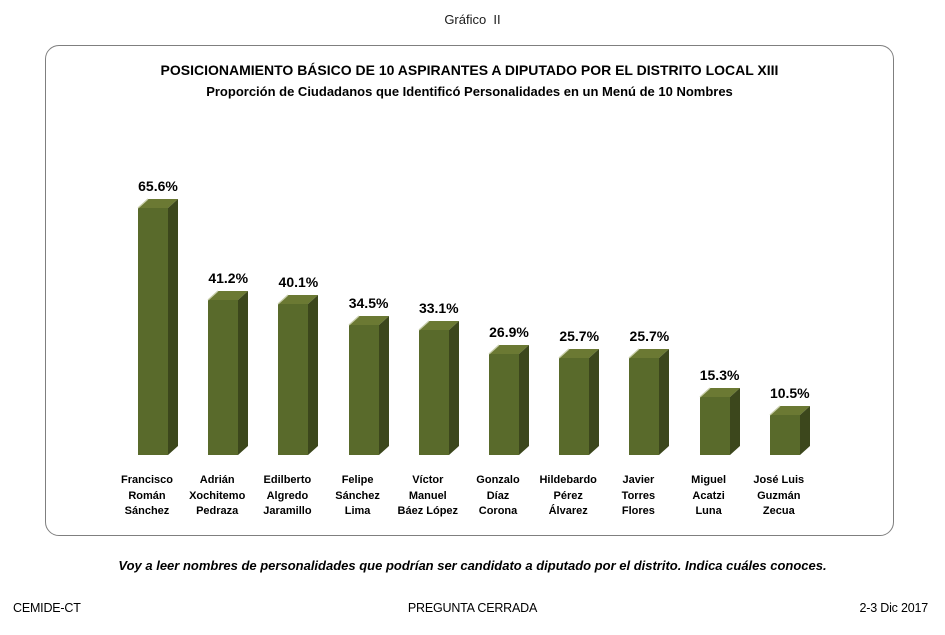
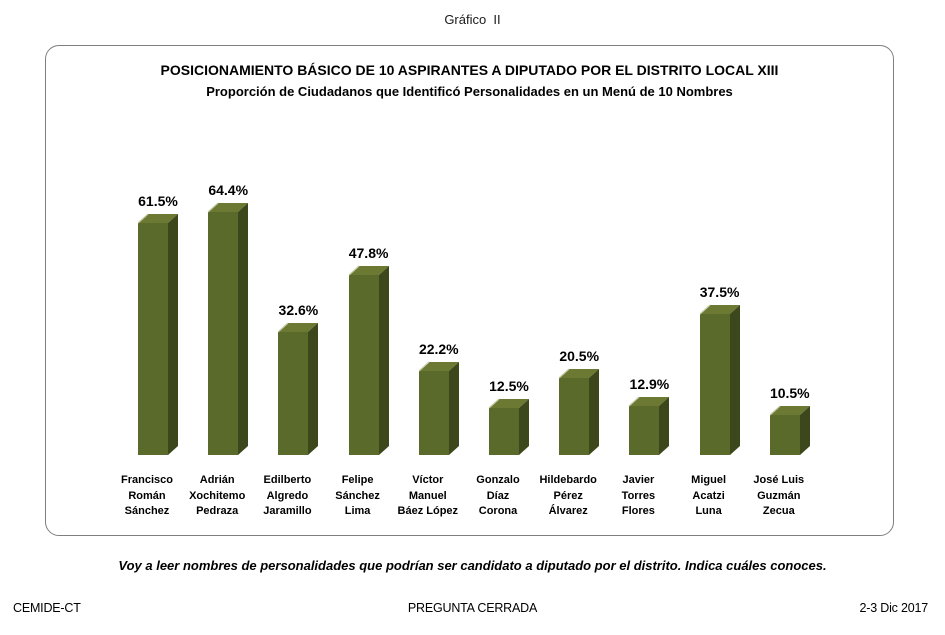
Francisco Román Sánchez: 65.6% -> 61.5%
Adrián Xochitemo Pedraza: 41.2% -> 64.4%
Edilberto Algredo Jaramillo: 40.1% -> 32.6%
Felipe Sánchez Lima: 34.5% -> 47.8%
Víctor Manuel Báez López: 33.1% -> 22.2%
Gonzalo Díaz Corona: 26.9% -> 12.5%
Hildebardo Pérez Álvarez: 25.7% -> 20.5%
Javier Torres Flores: 25.7% -> 12.9%
Miguel Acatzi Luna: 15.3% -> 37.5%
